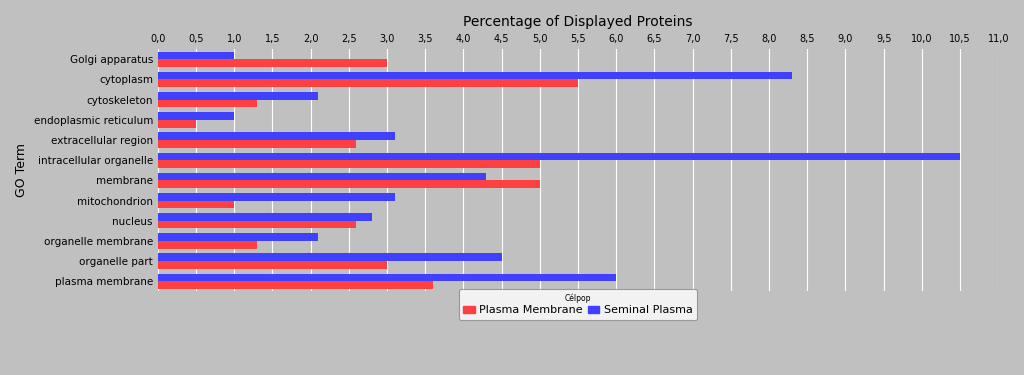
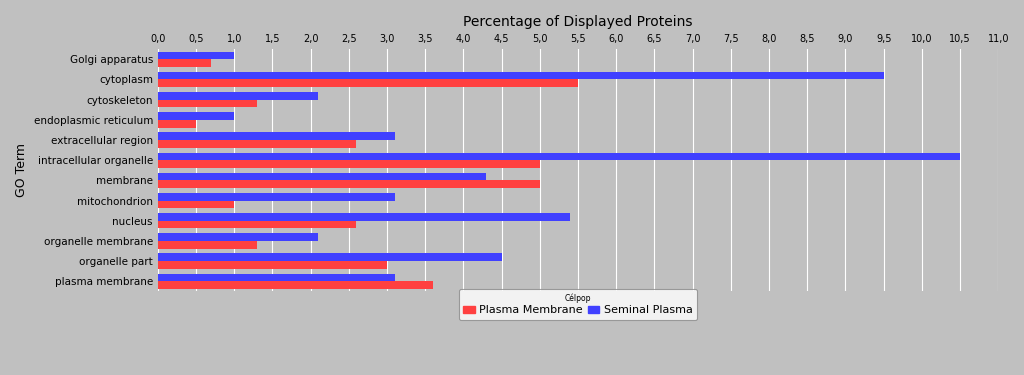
Plasma Membrane/Golgi apparatus: 3,0 -> 0,7
Seminal Plasma/cytoplasm: 8,3 -> 9,5
Seminal Plasma/nucleus: 2,8 -> 5,4
Seminal Plasma/plasma membrane: 6,0 -> 3,1
